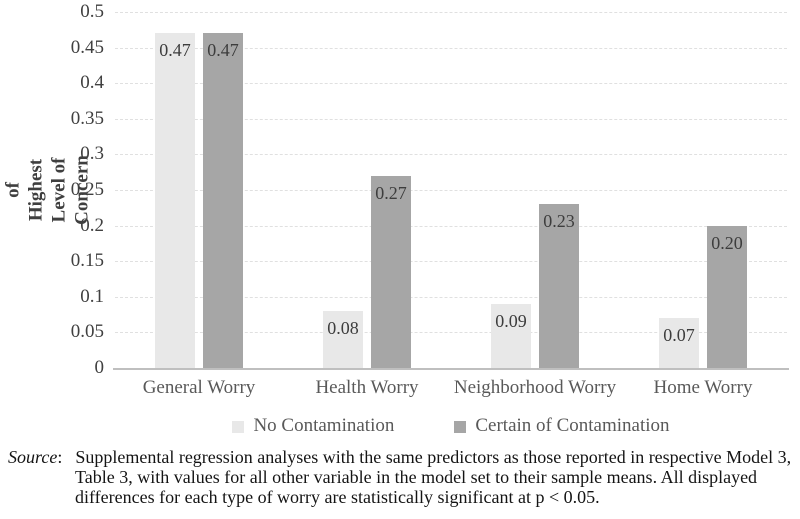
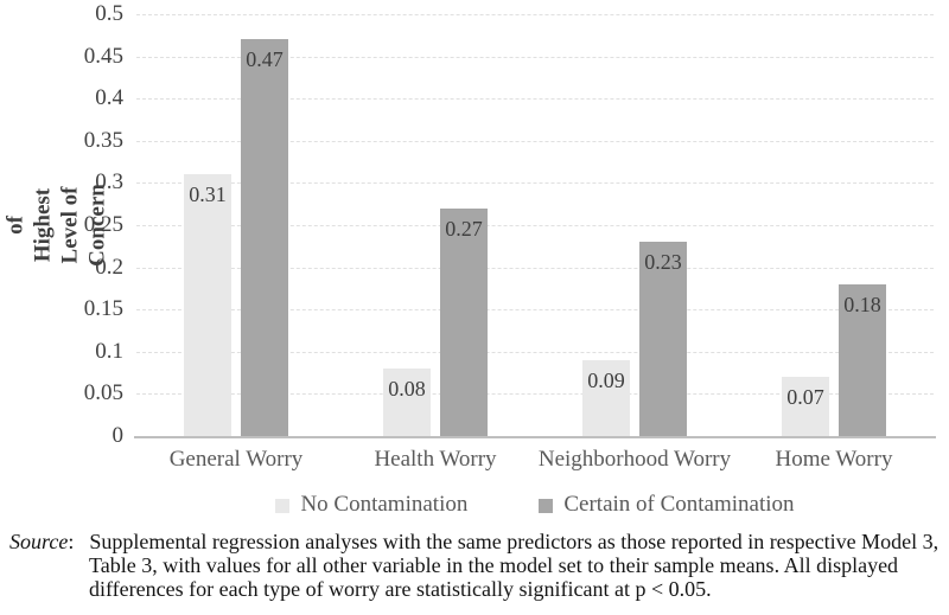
No Contamination/General Worry: 0.47 -> 0.31
Certain of Contamination/Home Worry: 0.20 -> 0.18
